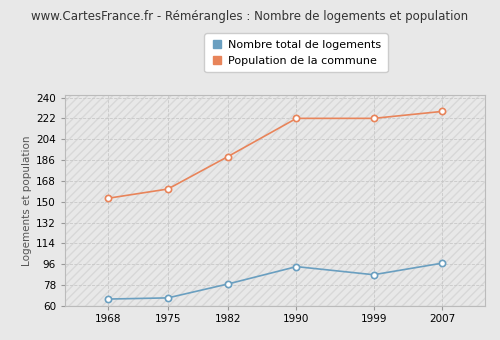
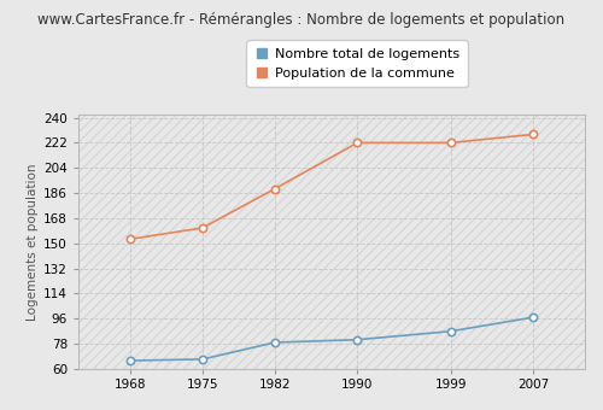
Nombre total de logements/1990: 94 -> 81
